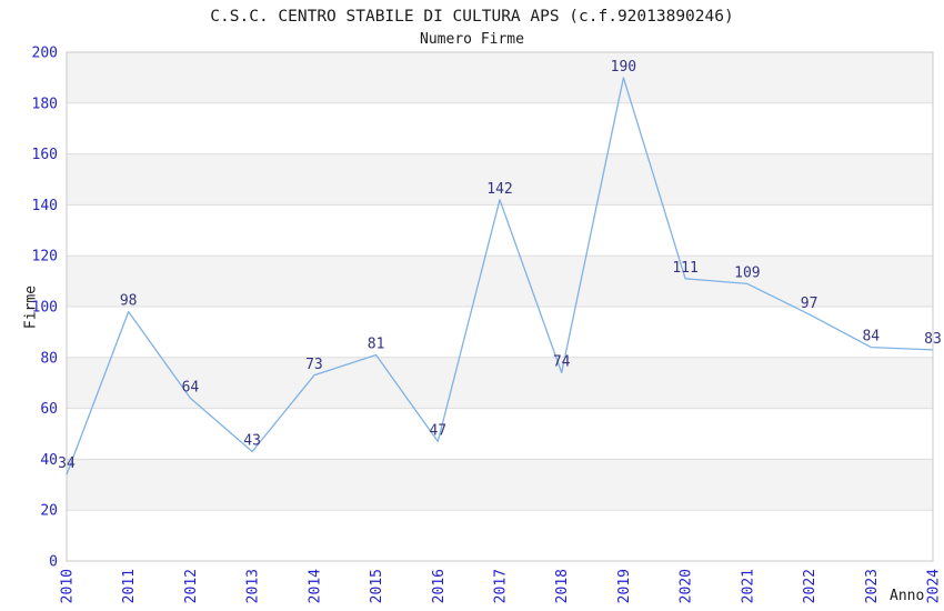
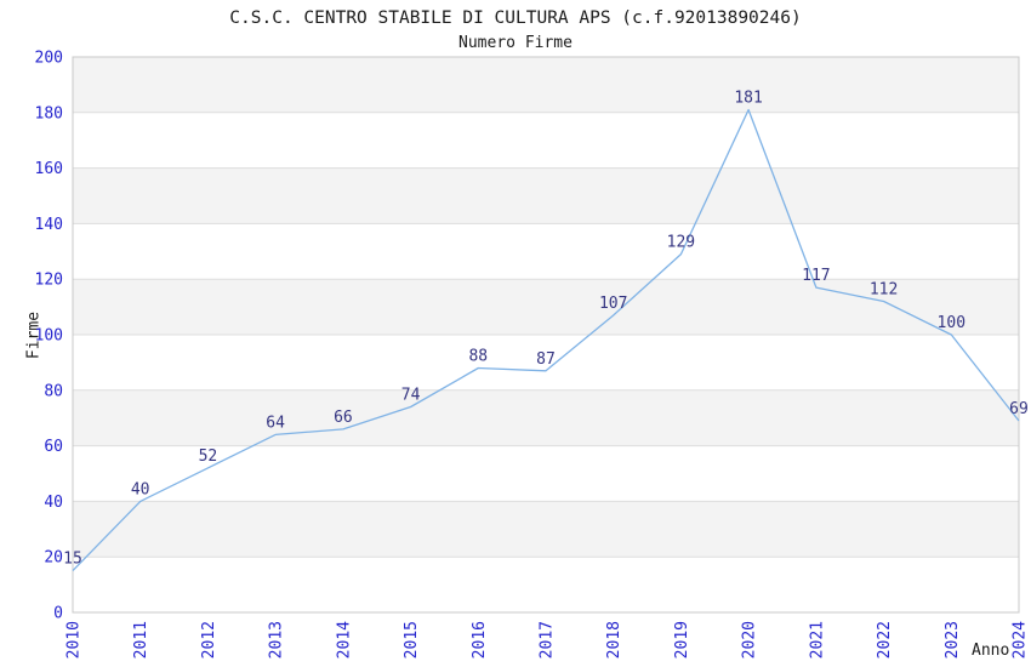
2010: 34 -> 15
2011: 98 -> 40
2012: 64 -> 52
2013: 43 -> 64
2014: 73 -> 66
2015: 81 -> 74
2016: 47 -> 88
2017: 142 -> 87
2018: 74 -> 107
2019: 190 -> 129
2020: 111 -> 181
2021: 109 -> 117
2022: 97 -> 112
2023: 84 -> 100
2024: 83 -> 69
